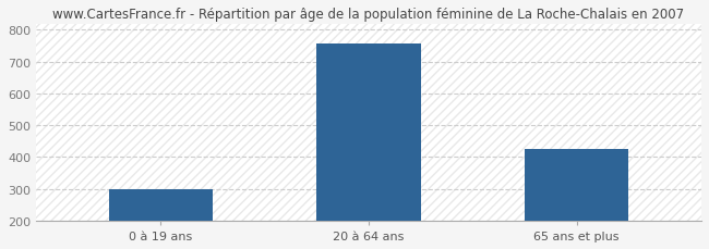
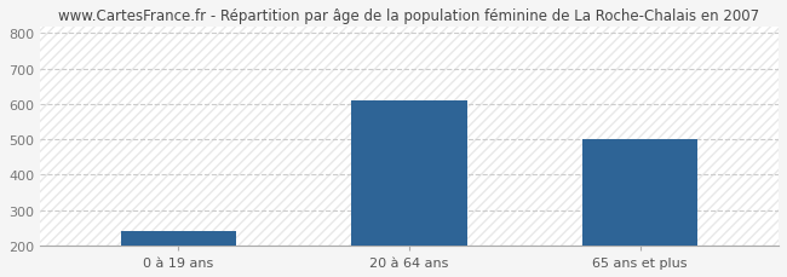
0 à 19 ans: 300 -> 240
20 à 64 ans: 756 -> 610
65 ans et plus: 424 -> 500
